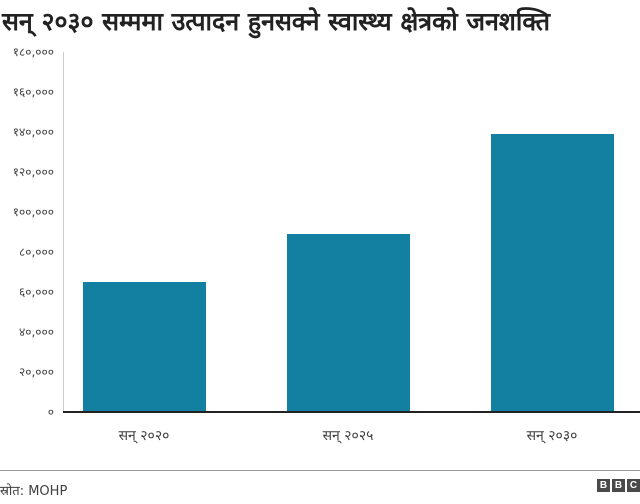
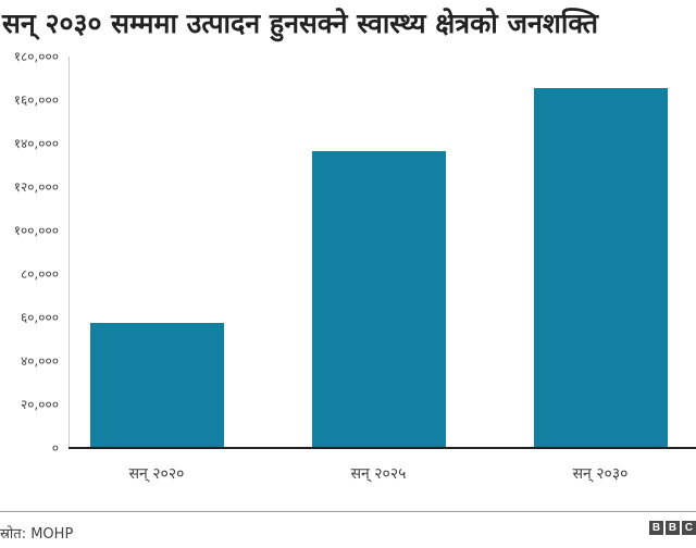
सन् २०२०: 65000 -> 58000
सन् २०२५: 89000 -> 136000
सन् २०३०: 139000 -> 166000
